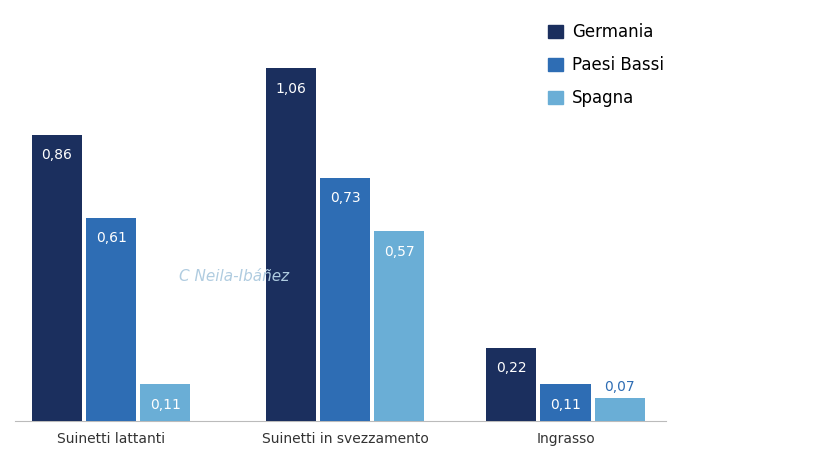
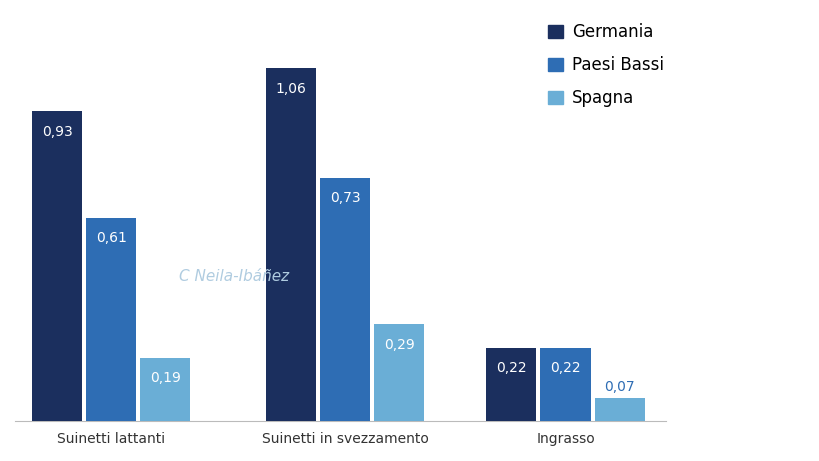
Germania/Suinetti lattanti: 0,86 -> 0,93
Spagna/Suinetti lattanti: 0,11 -> 0,19
Spagna/Suinetti in svezzamento: 0,57 -> 0,29
Paesi Bassi/Ingrasso: 0,11 -> 0,22
